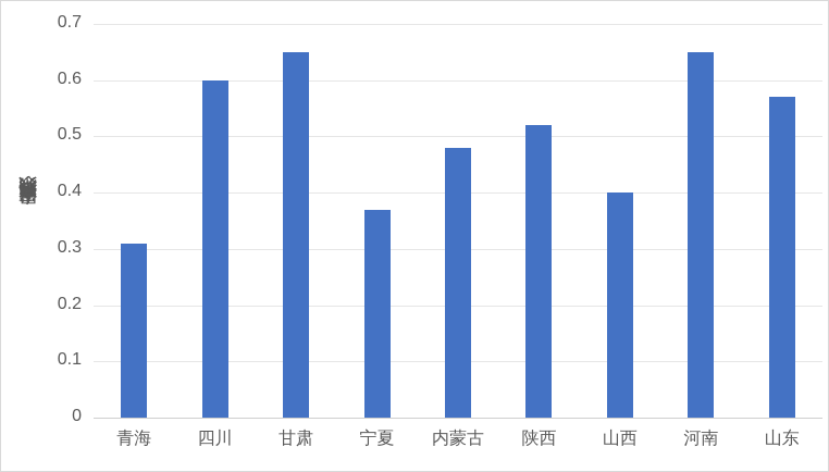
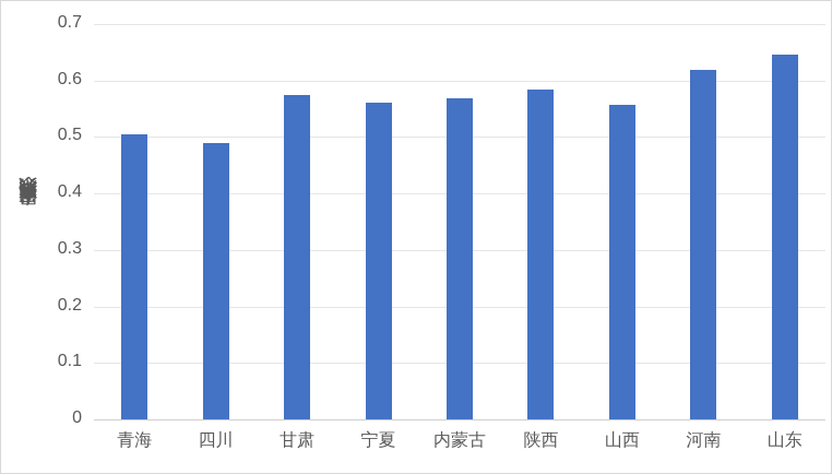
青海: 0.31 -> 0.50
四川: 0.60 -> 0.49
甘肃: 0.65 -> 0.57
宁夏: 0.37 -> 0.56
内蒙古: 0.48 -> 0.57
陕西: 0.52 -> 0.58
山西: 0.40 -> 0.56
河南: 0.65 -> 0.62
山东: 0.57 -> 0.65
